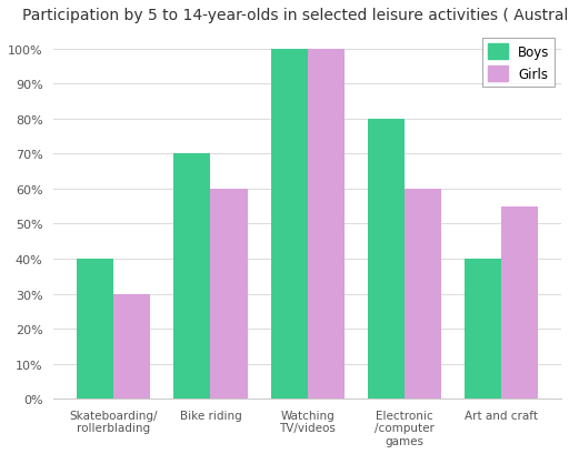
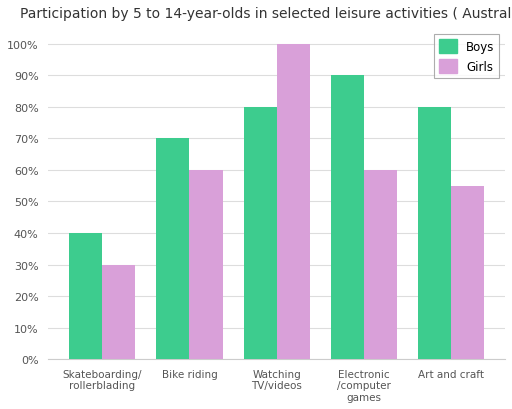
Boys/Watching TV/videos: 100% -> 80%
Boys/Electronic /computer games: 80% -> 90%
Boys/Art and craft: 40% -> 80%
